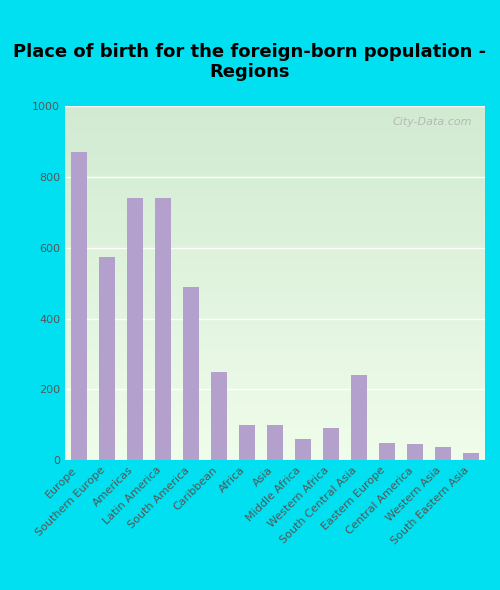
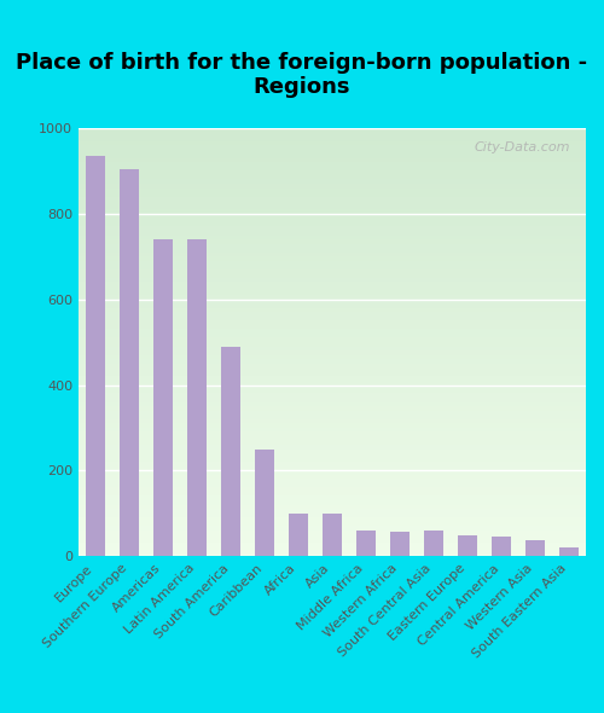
Europe: 870 -> 935
Southern Europe: 575 -> 905
Western Africa: 90 -> 58
South Central Asia: 240 -> 60
